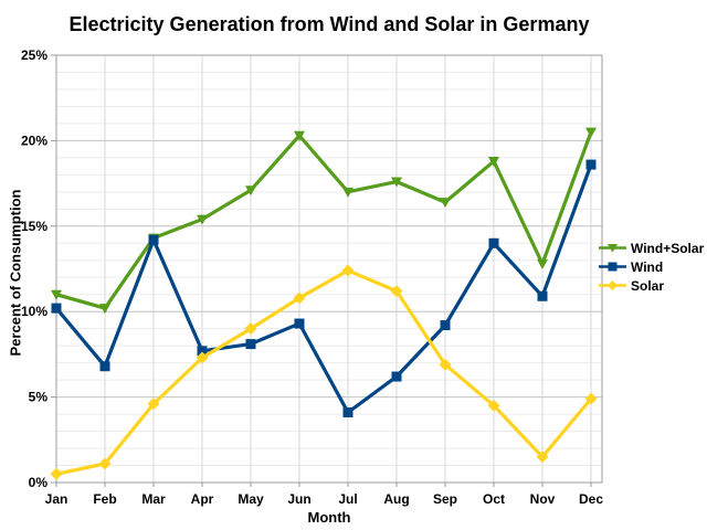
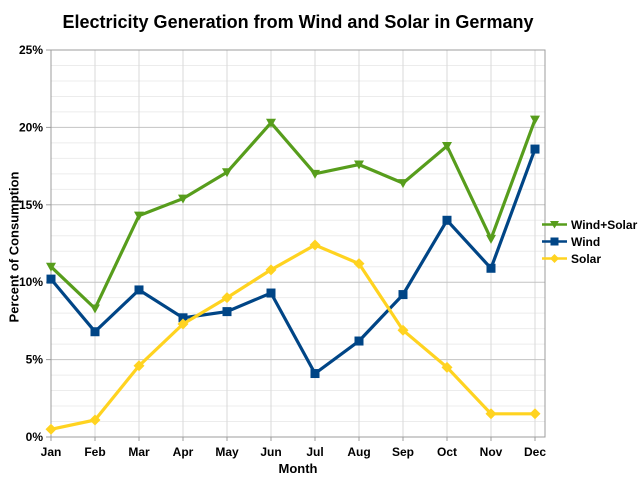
Wind+Solar/Feb: 10.2% -> 8.3%
Wind/Mar: 14.2% -> 9.5%
Solar/Dec: 4.9% -> 1.5%
